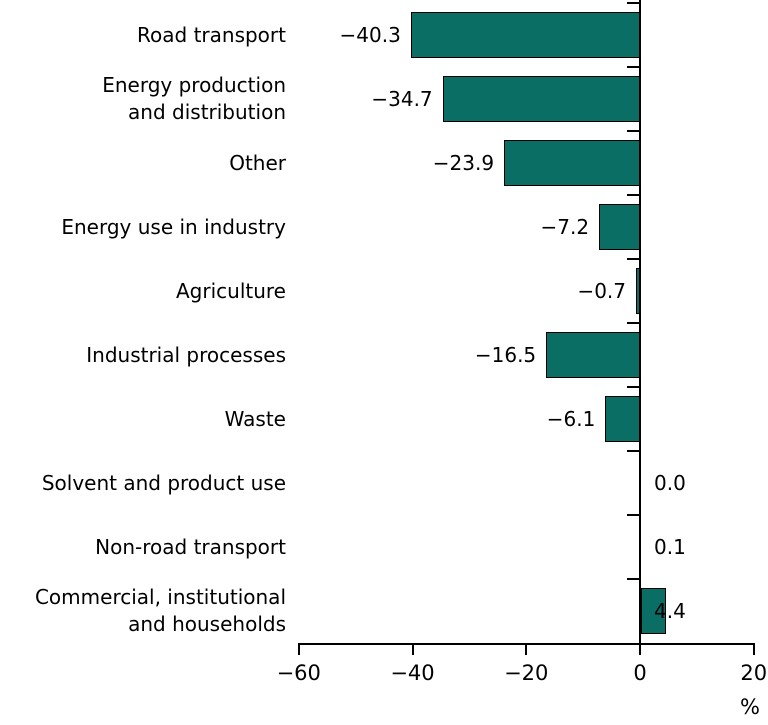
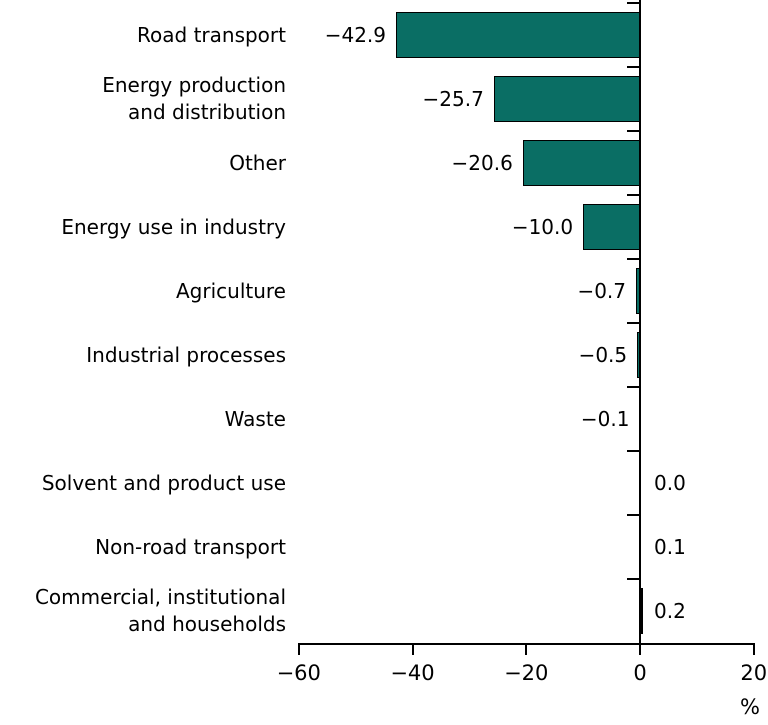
Road transport: −40.3 -> −42.9
Energy production and distribution: −34.7 -> −25.7
Other: −23.9 -> −20.6
Energy use in industry: −7.2 -> −10.0
Industrial processes: −16.5 -> −0.5
Waste: −6.1 -> −0.1
Commercial, institutional and households: 4.4 -> 0.2
